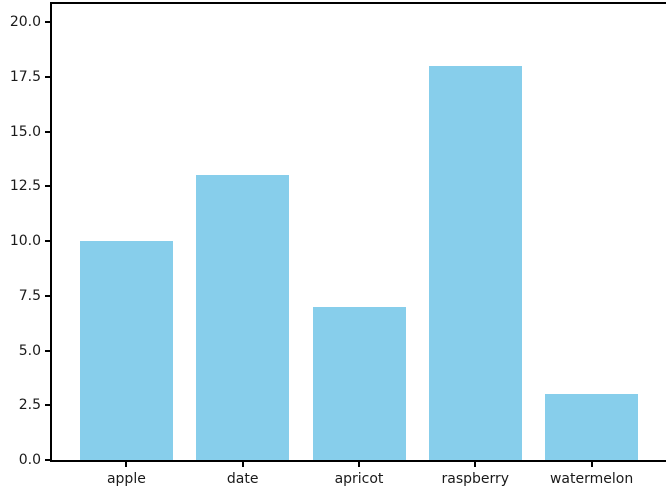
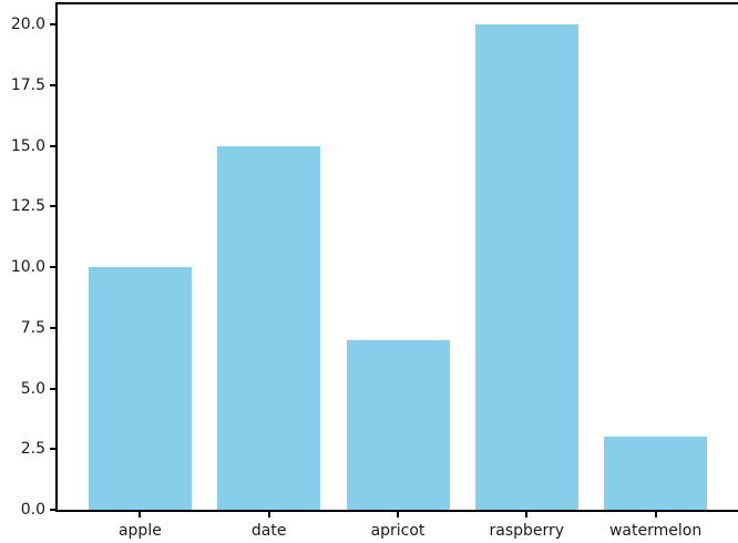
date: 13 -> 15
raspberry: 18 -> 20
